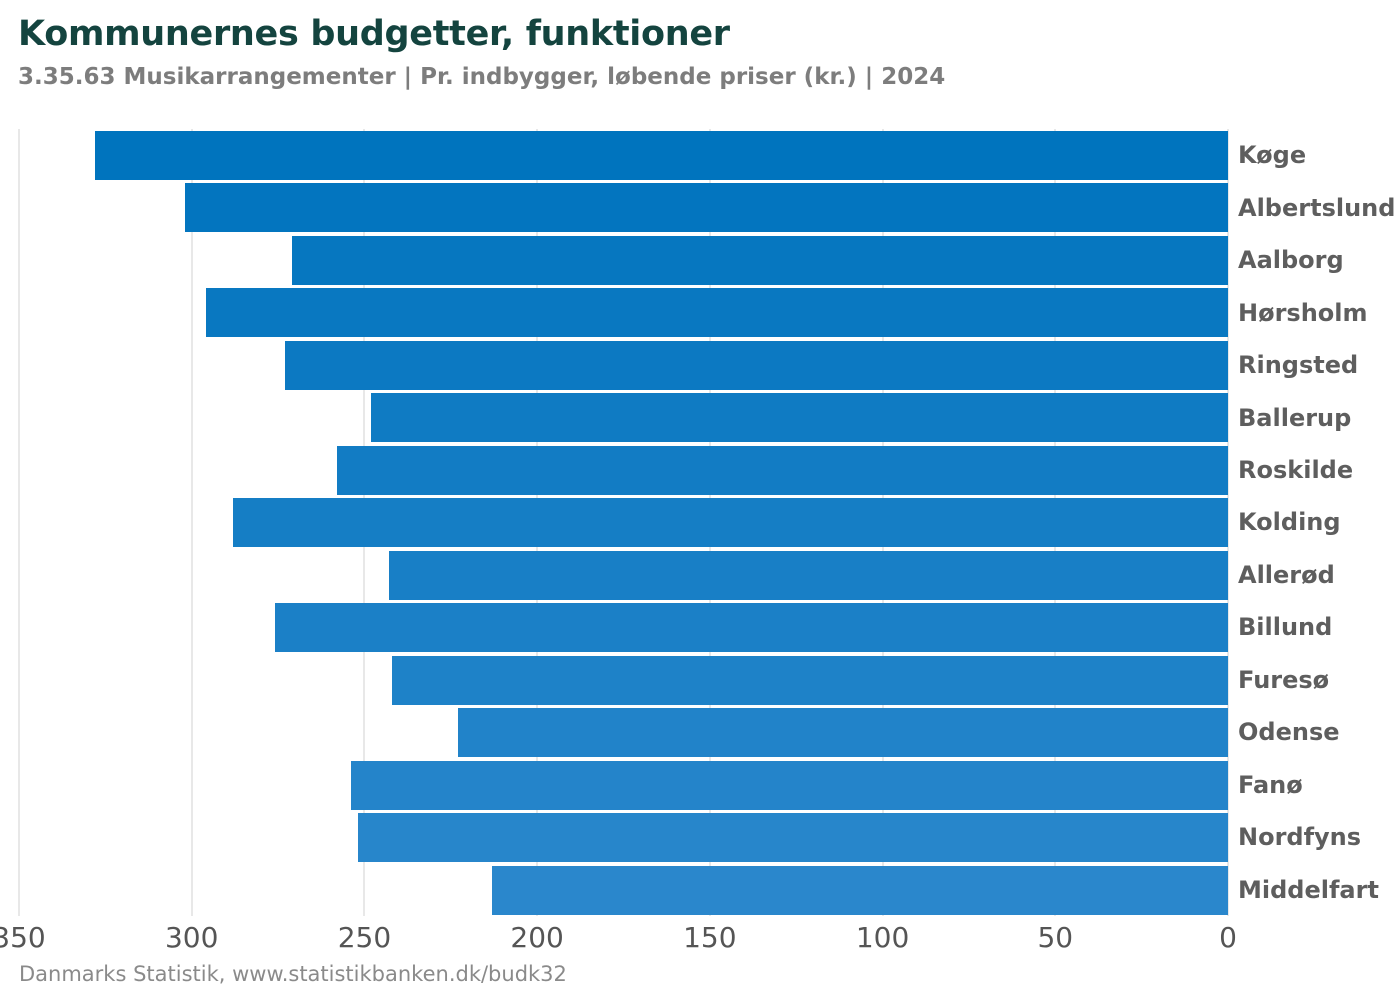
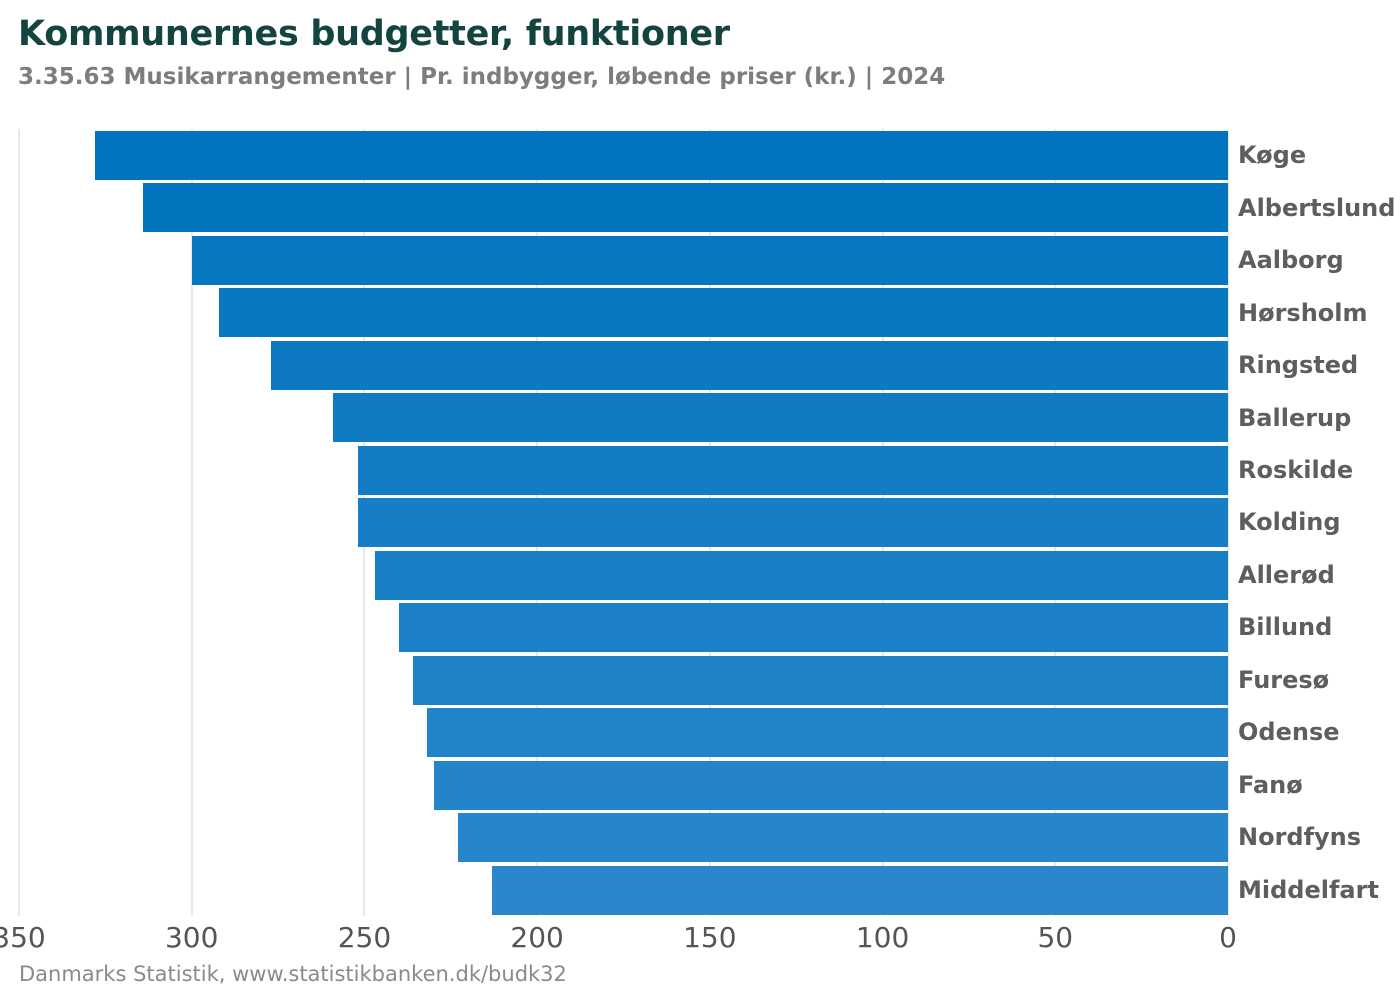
Albertslund: 302 -> 314
Aalborg: 271 -> 300
Hørsholm: 296 -> 292
Ringsted: 273 -> 277
Ballerup: 248 -> 259
Roskilde: 258 -> 252
Kolding: 288 -> 252
Allerød: 243 -> 247
Billund: 276 -> 240
Furesø: 242 -> 236
Odense: 223 -> 232
Fanø: 254 -> 230
Nordfyns: 252 -> 223
